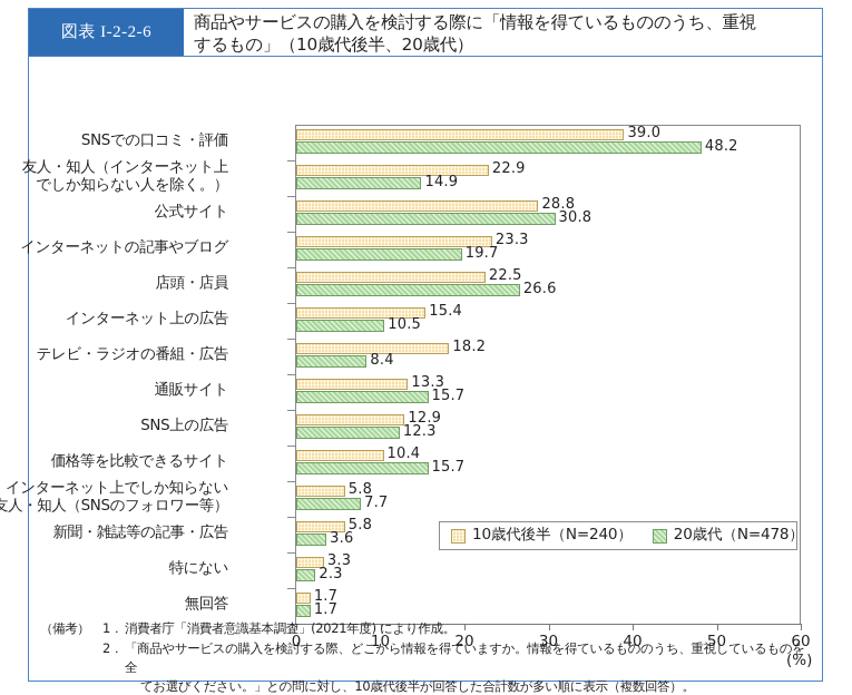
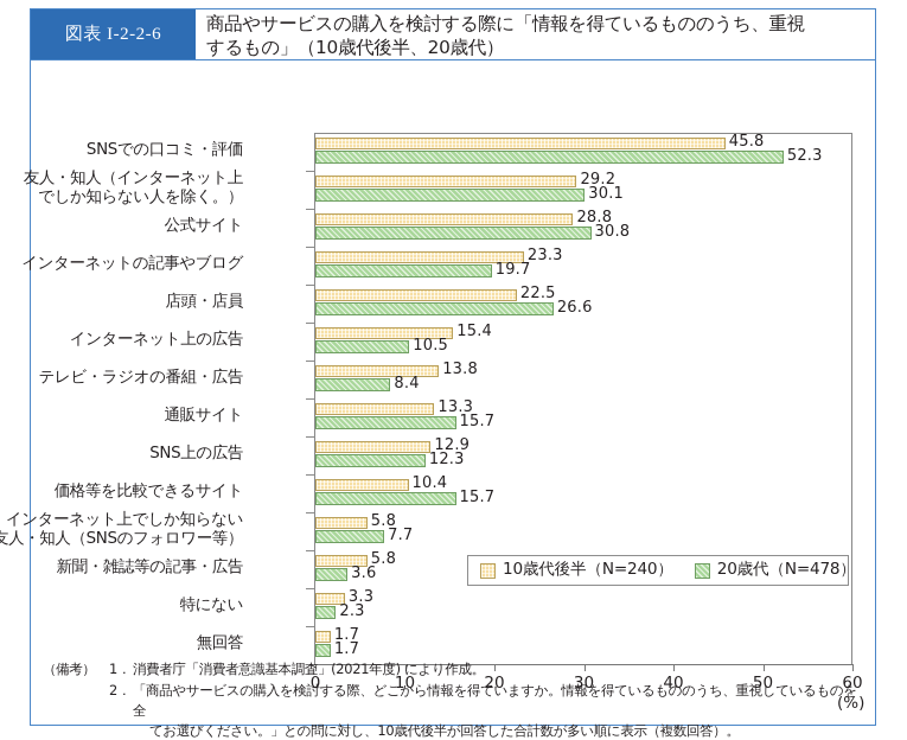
10歳代後半（N=240）/SNSでの口コミ・評価: 39.0 -> 45.8
20歳代（N=478）/SNSでの口コミ・評価: 48.2 -> 52.3
10歳代後半（N=240）/友人・知人（インターネット上でしか知らない人を除く。）: 22.9 -> 29.2
20歳代（N=478）/友人・知人（インターネット上でしか知らない人を除く。）: 14.9 -> 30.1
10歳代後半（N=240）/テレビ・ラジオの番組・広告: 18.2 -> 13.8
